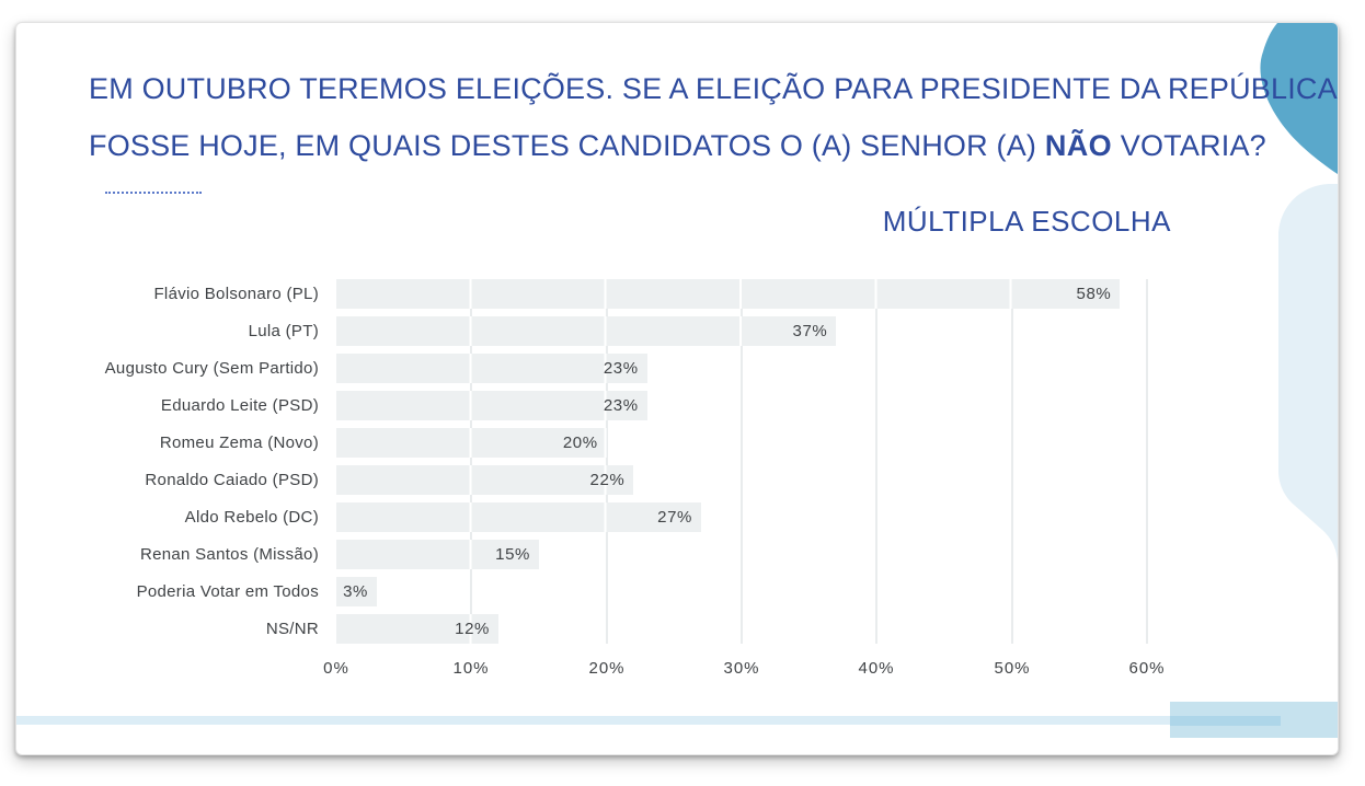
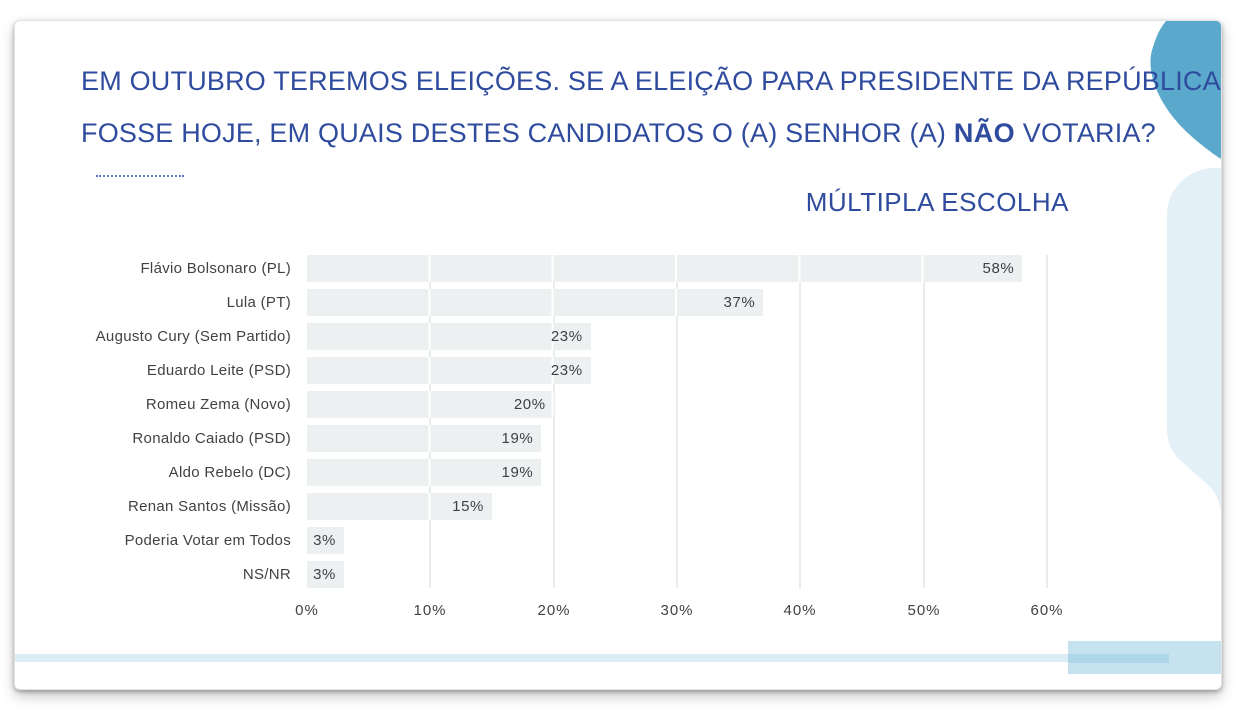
Ronaldo Caiado (PSD): 22% -> 19%
Aldo Rebelo (DC): 27% -> 19%
NS/NR: 12% -> 3%
